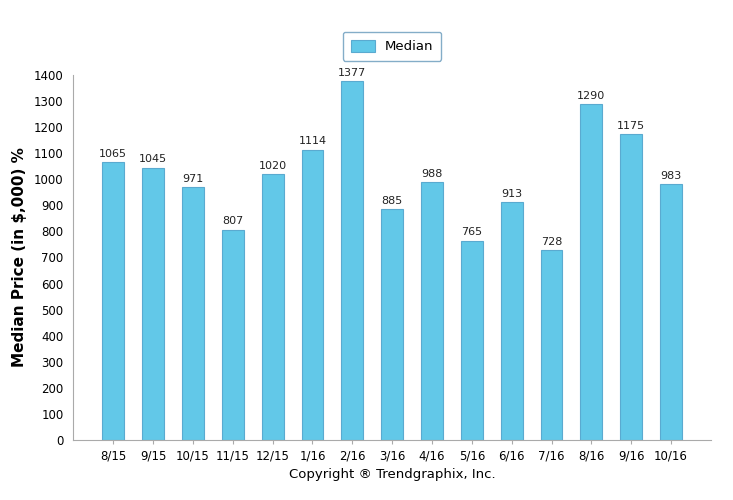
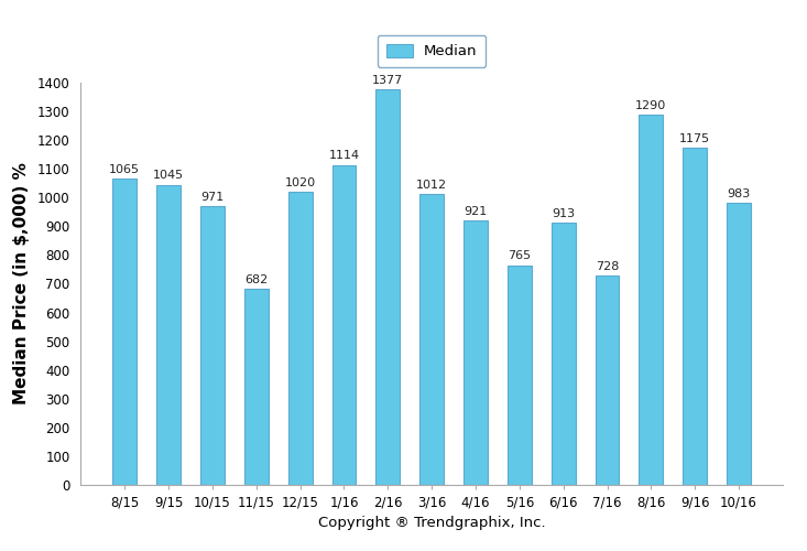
11/15: 807 -> 682
3/16: 885 -> 1012
4/16: 988 -> 921
